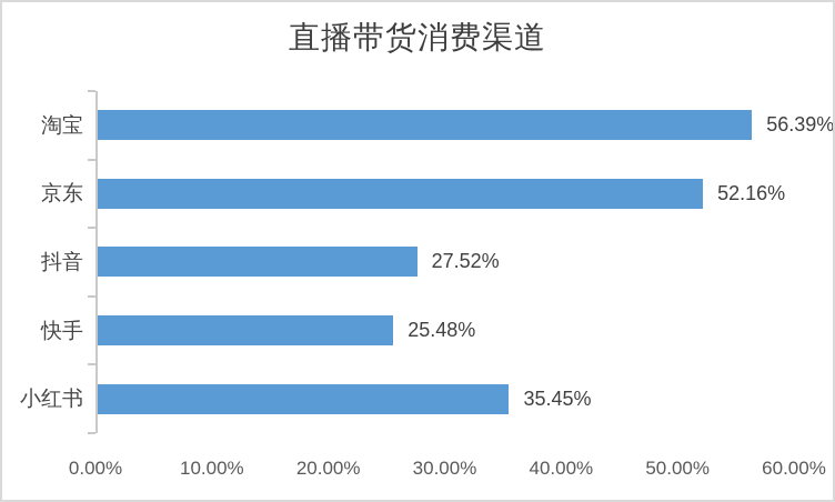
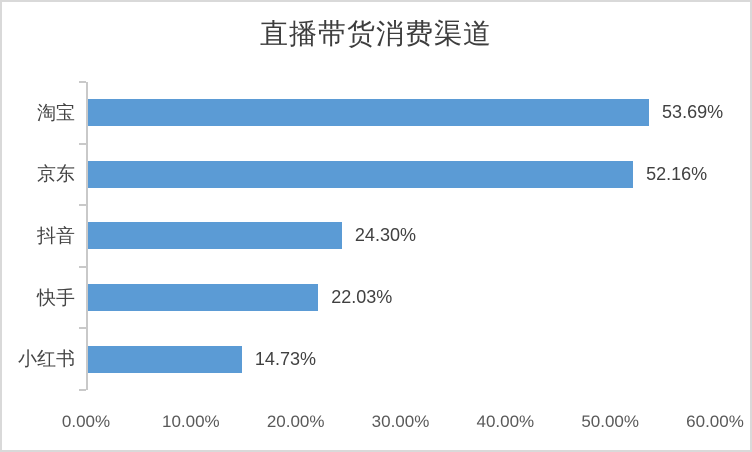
淘宝: 56.39% -> 53.69%
抖音: 27.52% -> 24.30%
快手: 25.48% -> 22.03%
小红书: 35.45% -> 14.73%
